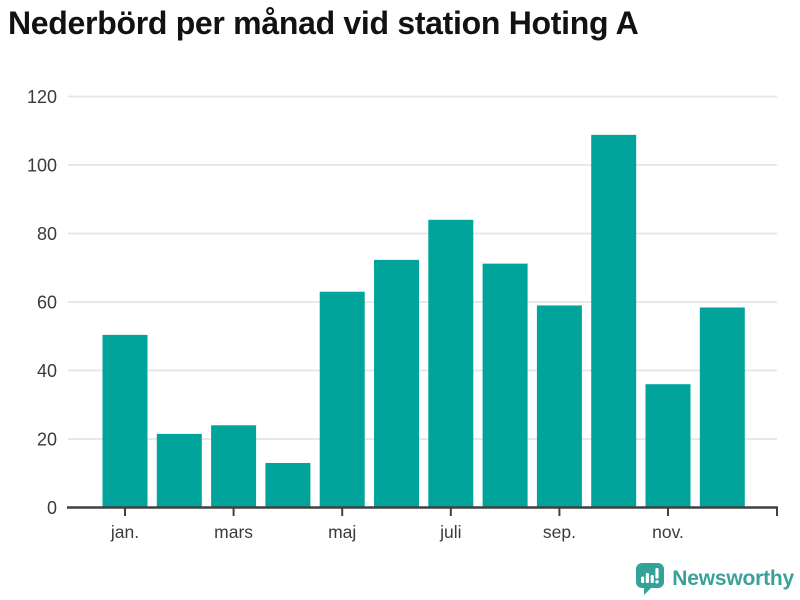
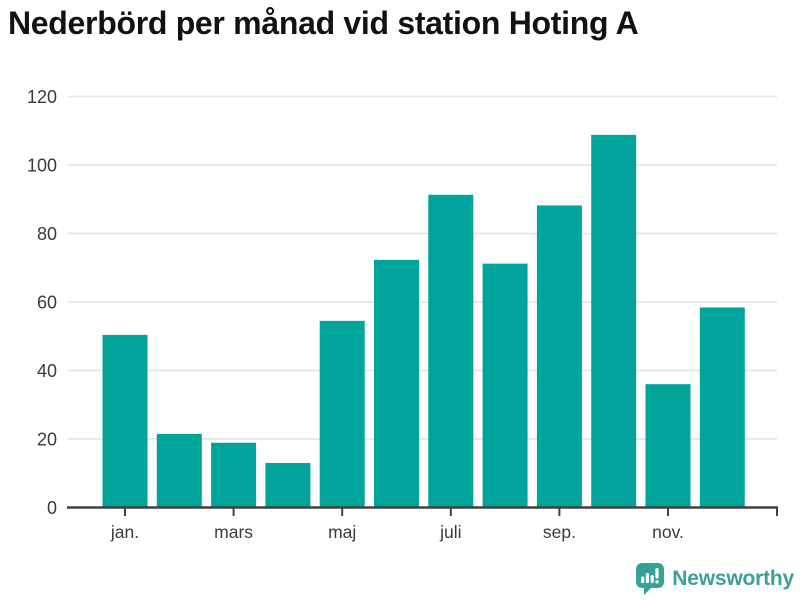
mars: 24 -> 19
maj: 63 -> 54
juli: 84 -> 91
sep.: 59 -> 88
